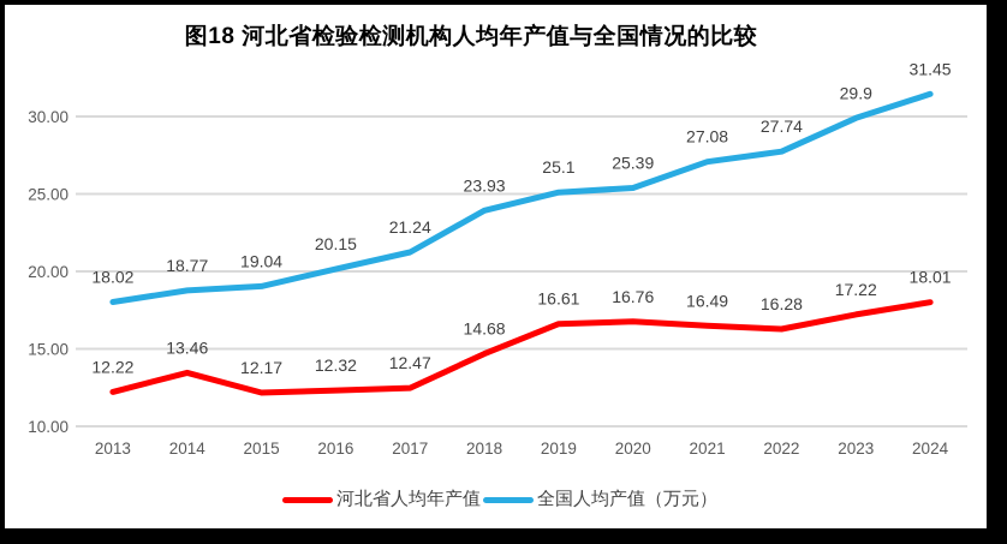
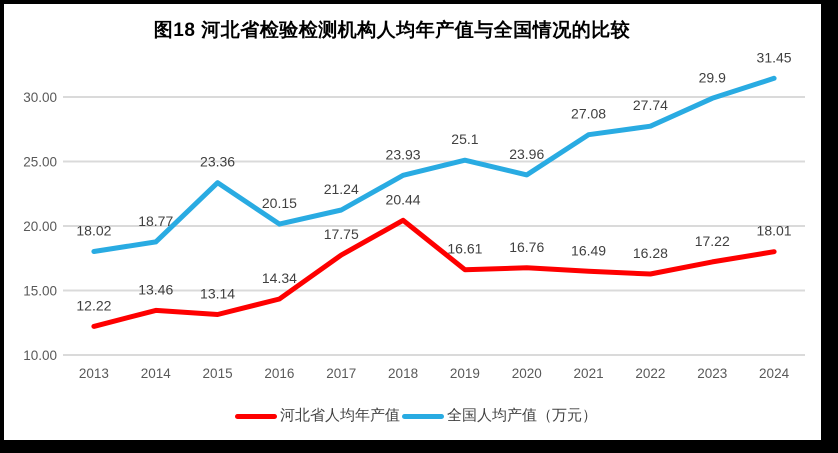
河北省人均年产值/2015: 12.17 -> 13.14
全国人均产值（万元）/2015: 19.04 -> 23.36
河北省人均年产值/2016: 12.32 -> 14.34
河北省人均年产值/2017: 12.47 -> 17.75
河北省人均年产值/2018: 14.68 -> 20.44
全国人均产值（万元）/2020: 25.39 -> 23.96
